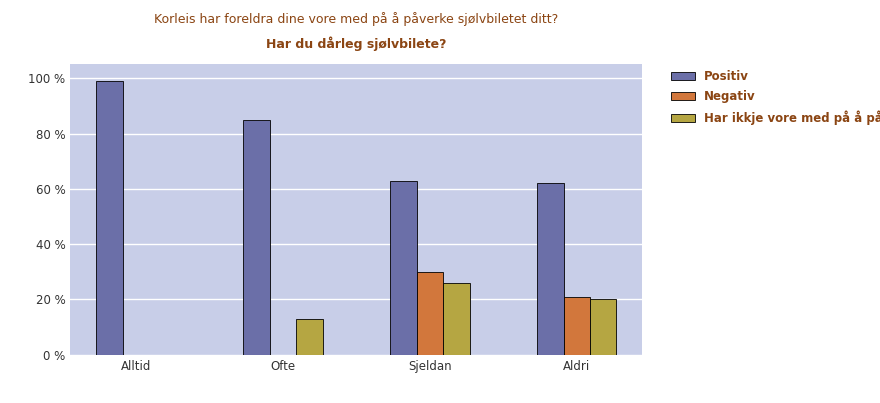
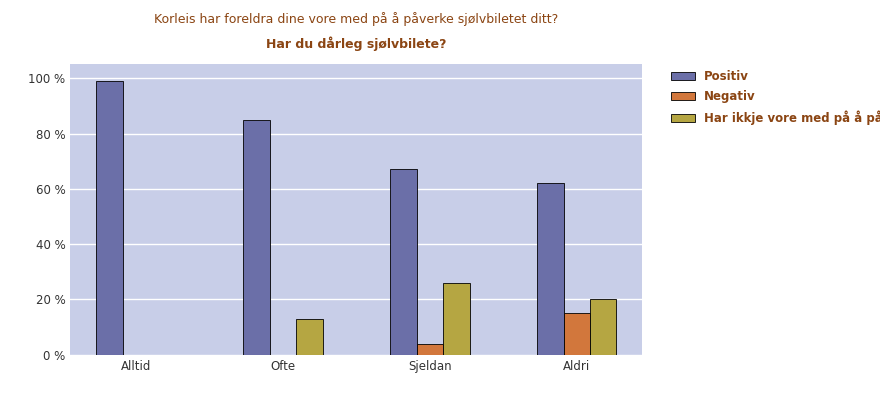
Positiv/Sjeldan: 63 % -> 67 %
Negativ/Sjeldan: 30 % -> 4 %
Negativ/Aldri: 21 % -> 15 %
